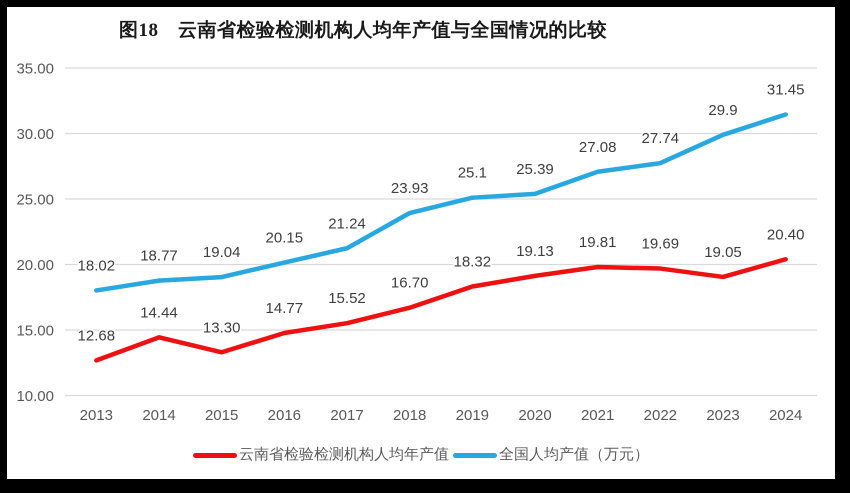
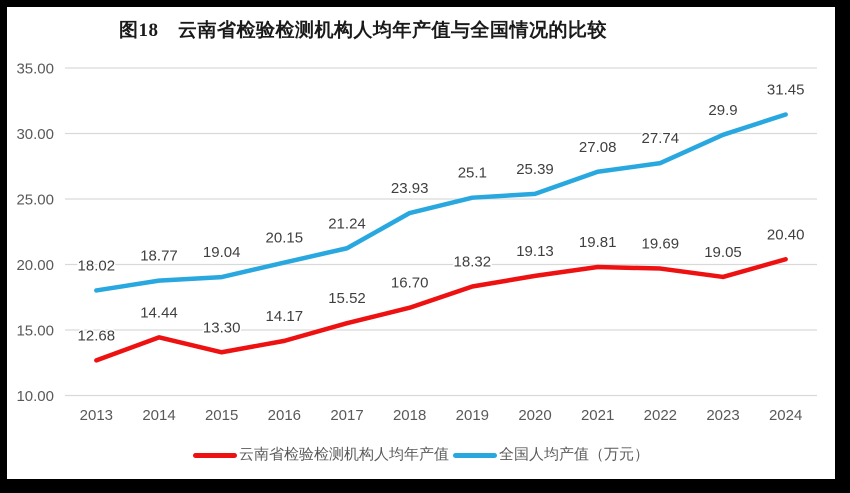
云南省检验检测机构人均年产值/2016: 14.77 -> 14.17
